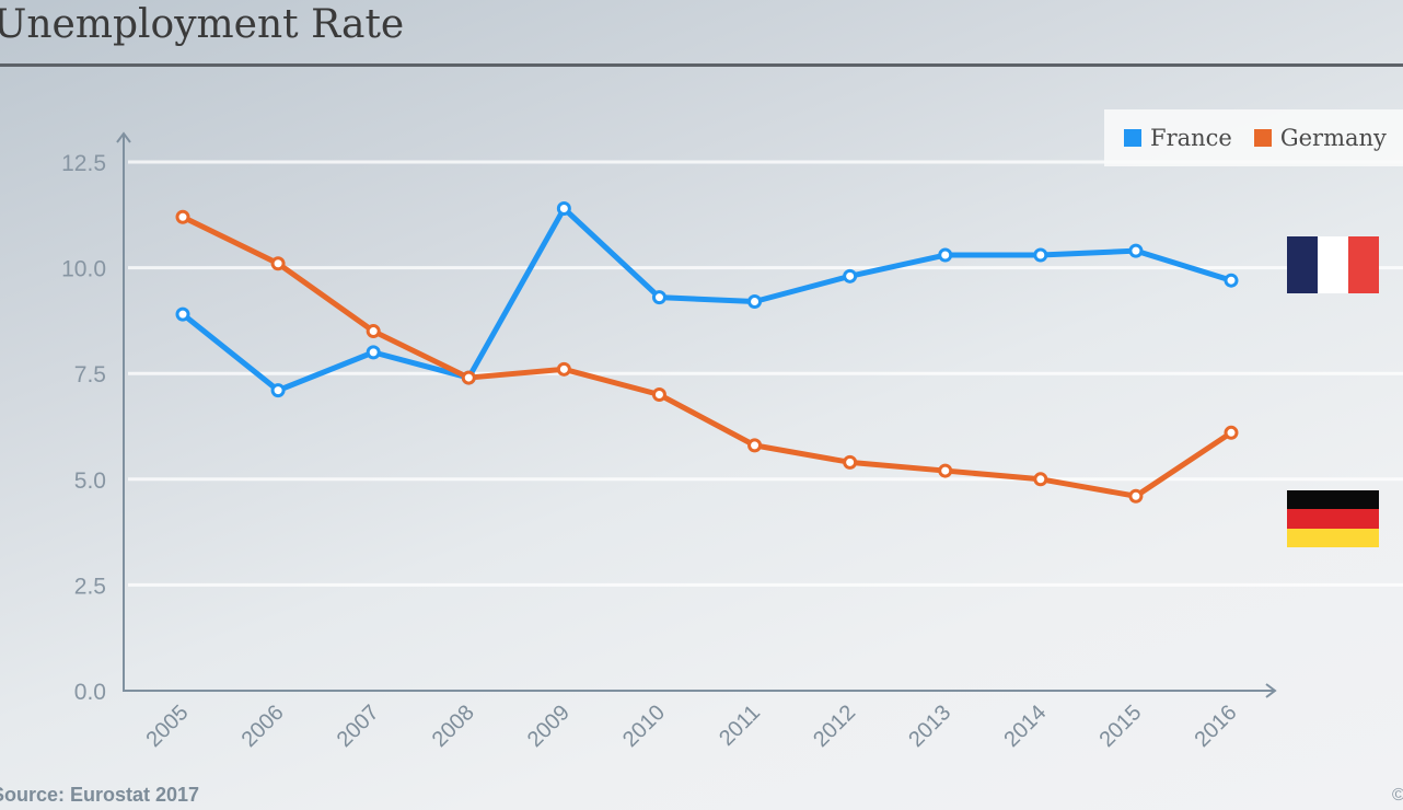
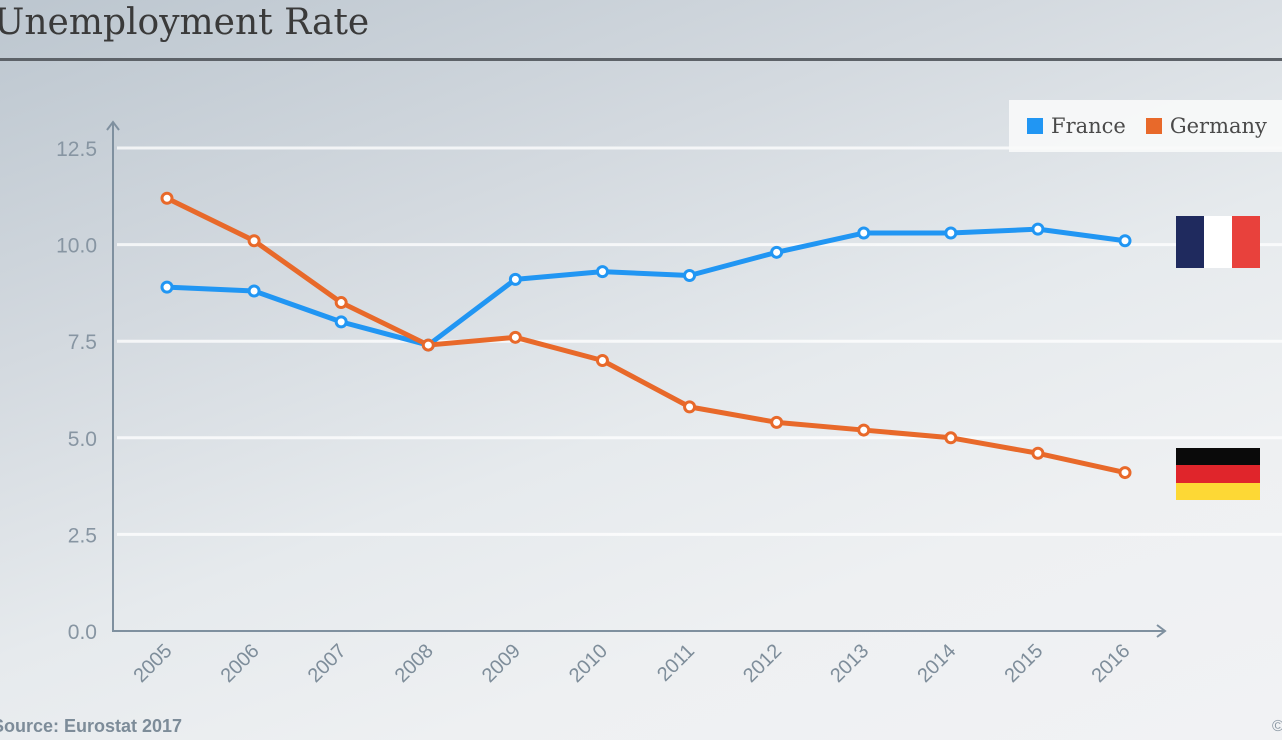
France/2006: 7.1 -> 8.8
France/2009: 11.4 -> 9.1
France/2016: 9.7 -> 10.1
Germany/2016: 6.1 -> 4.1
